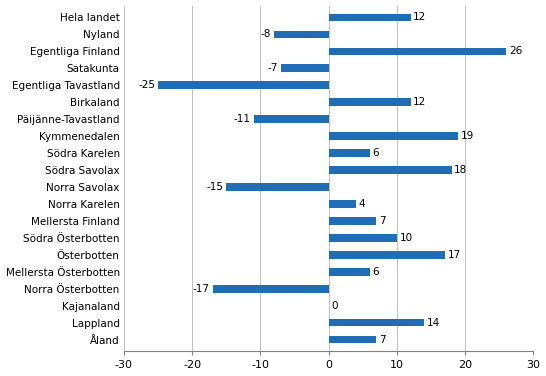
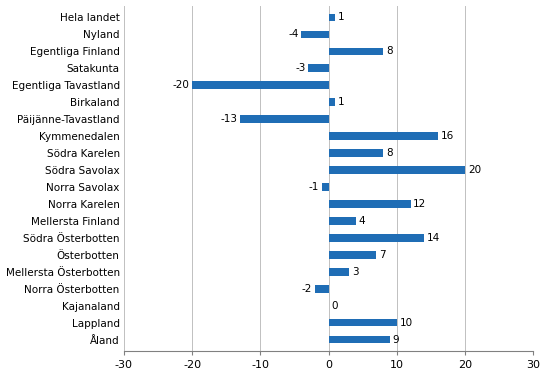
Hela landet: 12 -> 1
Nyland: -8 -> -4
Egentliga Finland: 26 -> 8
Satakunta: -7 -> -3
Egentliga Tavastland: -25 -> -20
Birkaland: 12 -> 1
Päijänne-Tavastland: -11 -> -13
Kymmenedalen: 19 -> 16
Södra Karelen: 6 -> 8
Södra Savolax: 18 -> 20
Norra Savolax: -15 -> -1
Norra Karelen: 4 -> 12
Mellersta Finland: 7 -> 4
Södra Österbotten: 10 -> 14
Österbotten: 17 -> 7
Mellersta Österbotten: 6 -> 3
Norra Österbotten: -17 -> -2
Lappland: 14 -> 10
Åland: 7 -> 9
